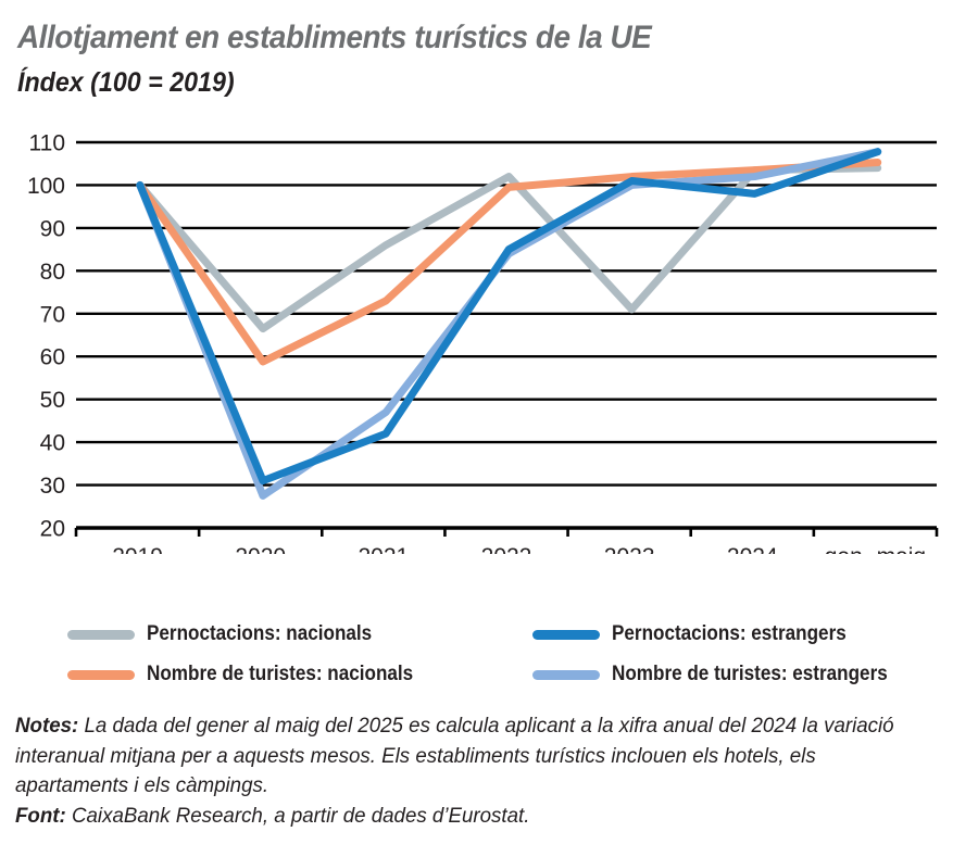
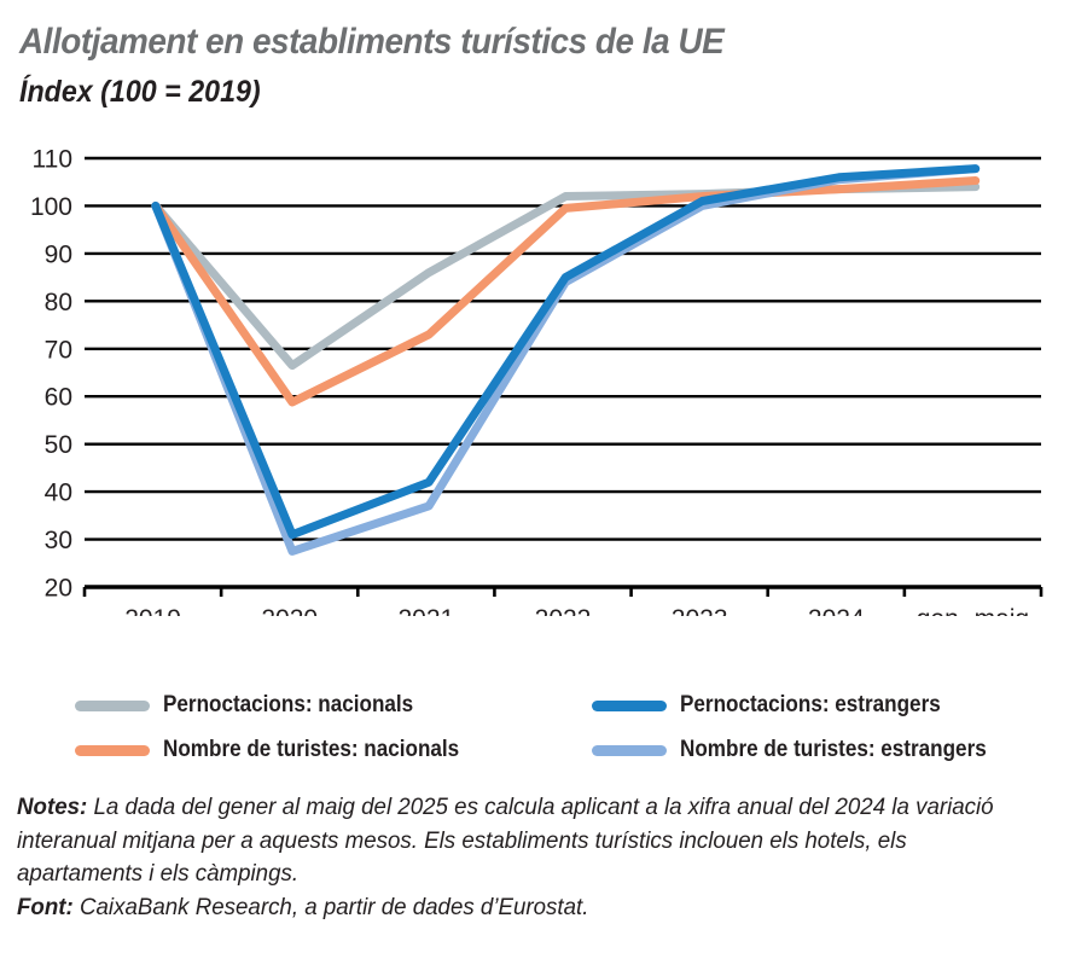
Nombre de turistes: estrangers/2021: 47 -> 37
Pernoctacions: nacionals/2023: 71 -> 102
Pernoctacions: estrangers/2024: 98 -> 106
Nombre de turistes: estrangers/2024: 102 -> 106
